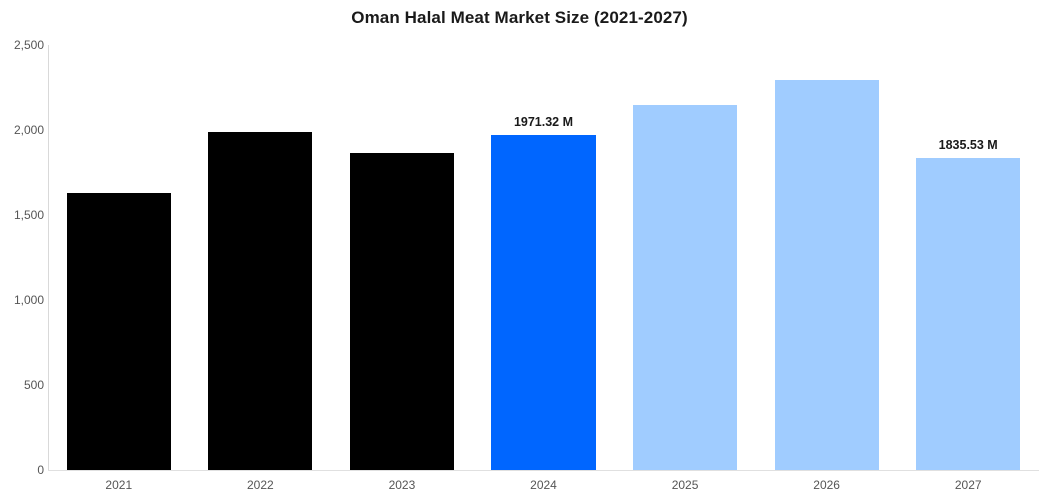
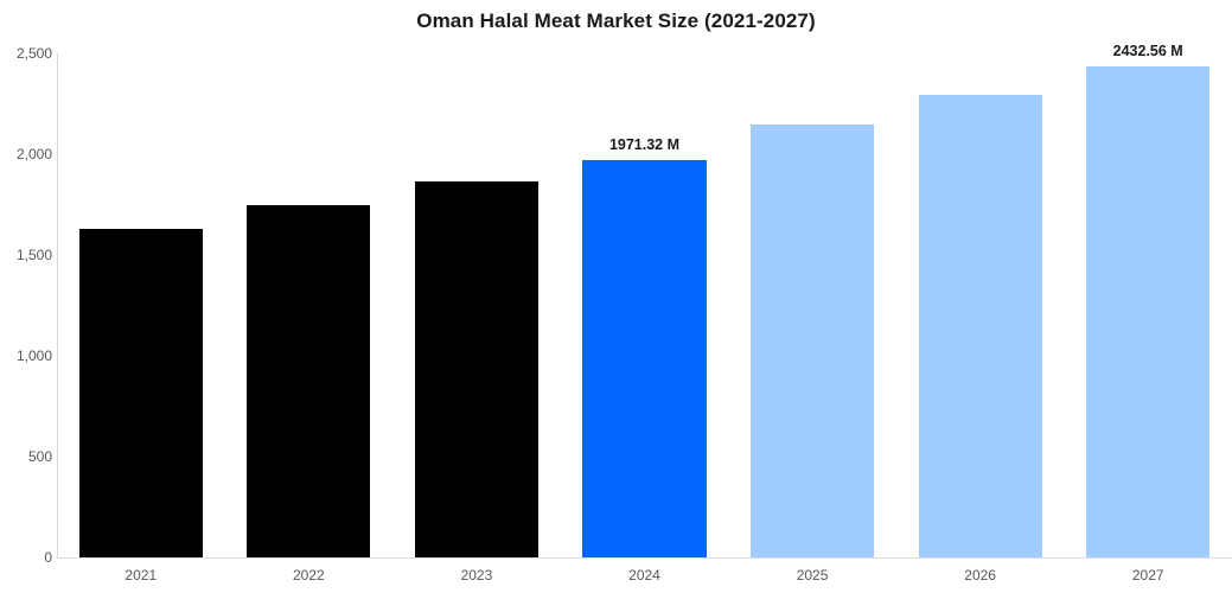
2022: 1990 -> 1750
2027: 1835.53 -> 2432.56
